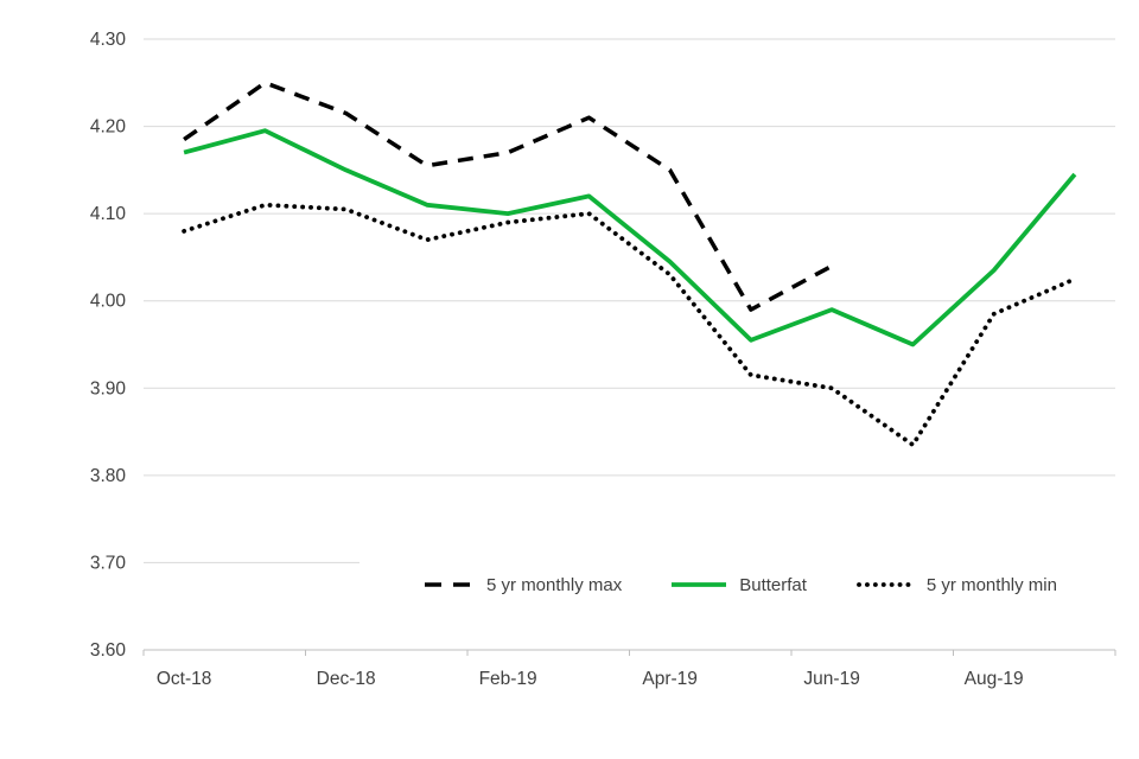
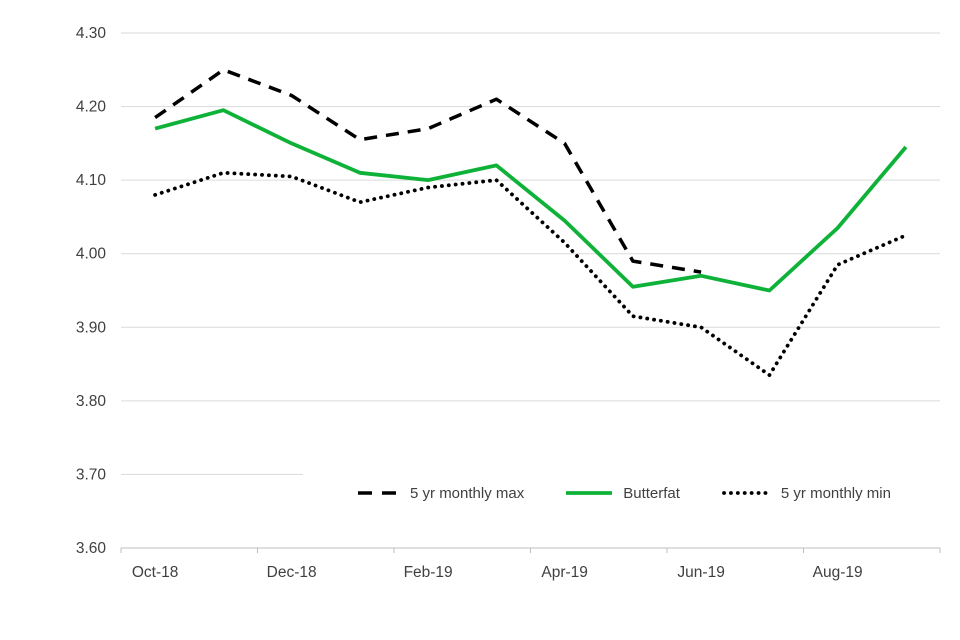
5 yr monthly min/Apr-19: 4.03 -> 4.01
5 yr monthly max/Jun-19: 4.04 -> 3.98
Butterfat/Jun-19: 3.99 -> 3.97
